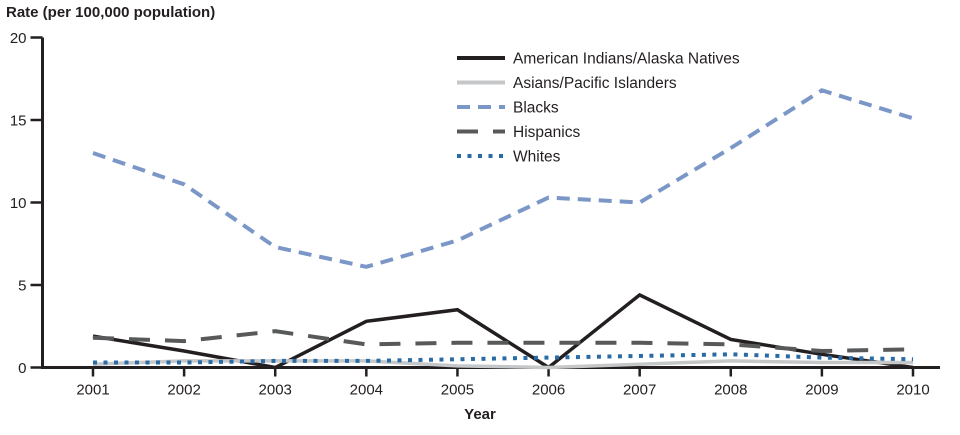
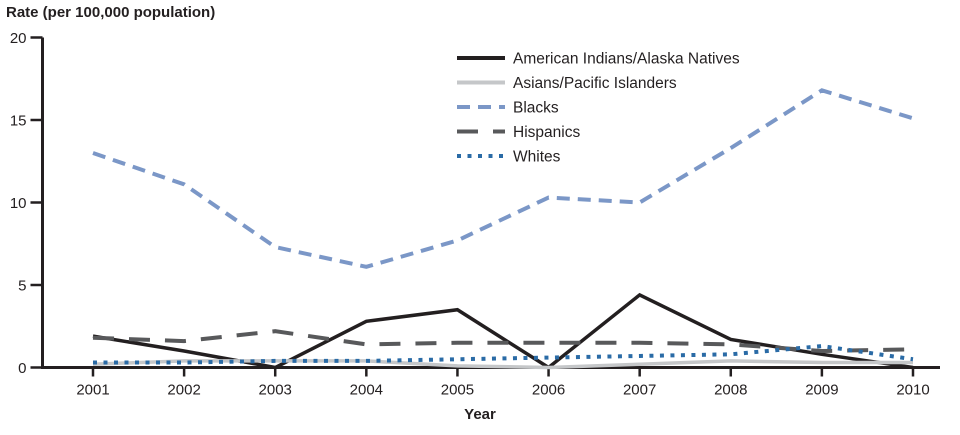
Whites/2009: 0.6 -> 1.3
